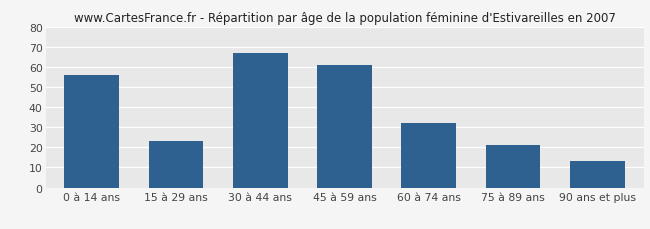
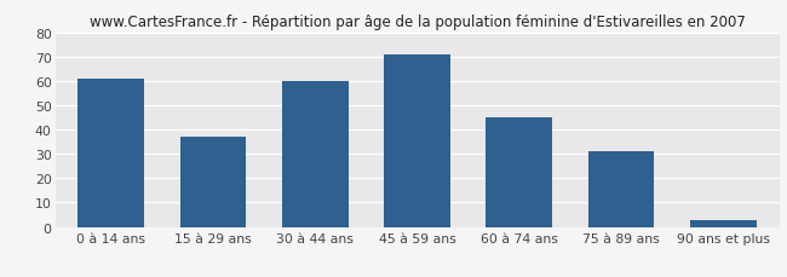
0 à 14 ans: 56 -> 61
15 à 29 ans: 23 -> 37
30 à 44 ans: 67 -> 60
45 à 59 ans: 61 -> 71
60 à 74 ans: 32 -> 45
75 à 89 ans: 21 -> 31
90 ans et plus: 13 -> 3
